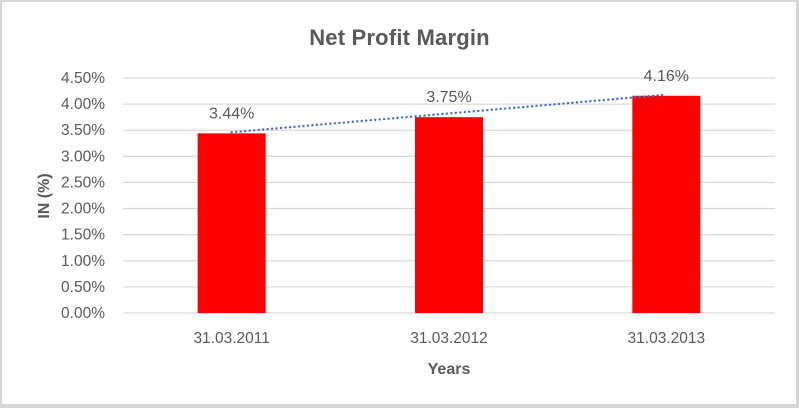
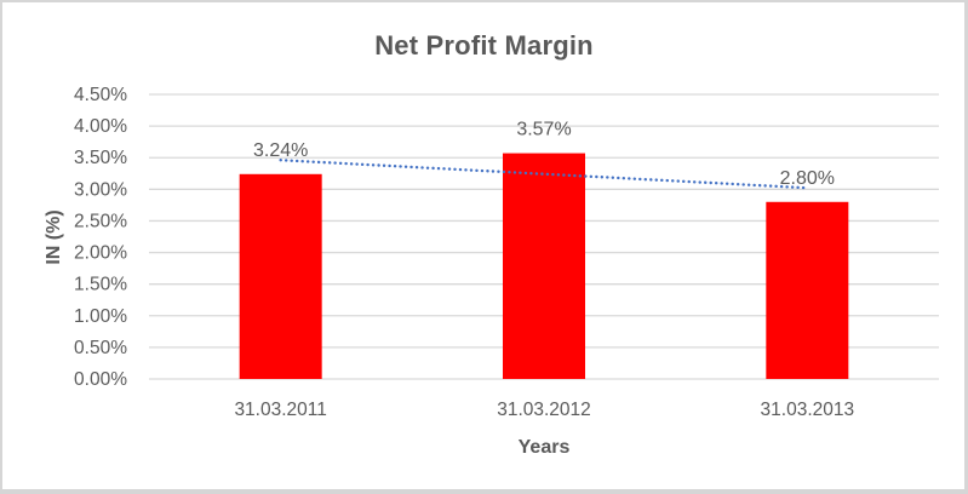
31.03.2011: 3.44% -> 3.24%
31.03.2012: 3.75% -> 3.57%
31.03.2013: 4.16% -> 2.80%
